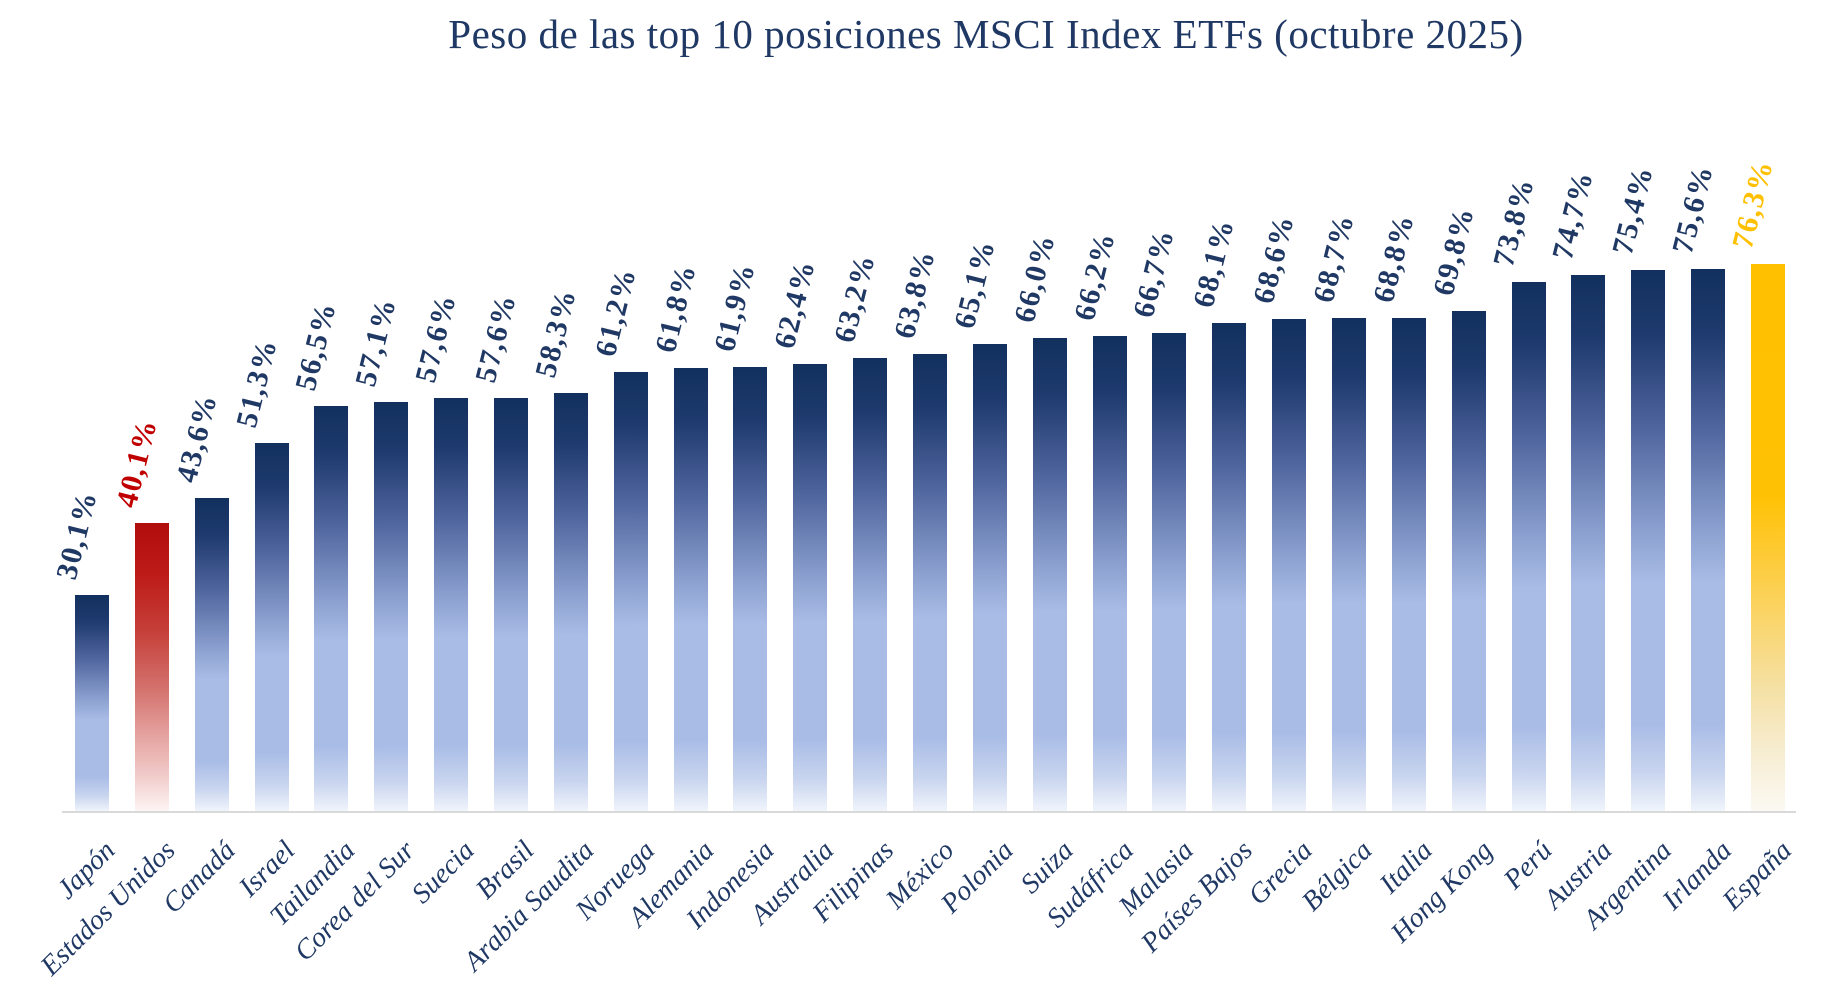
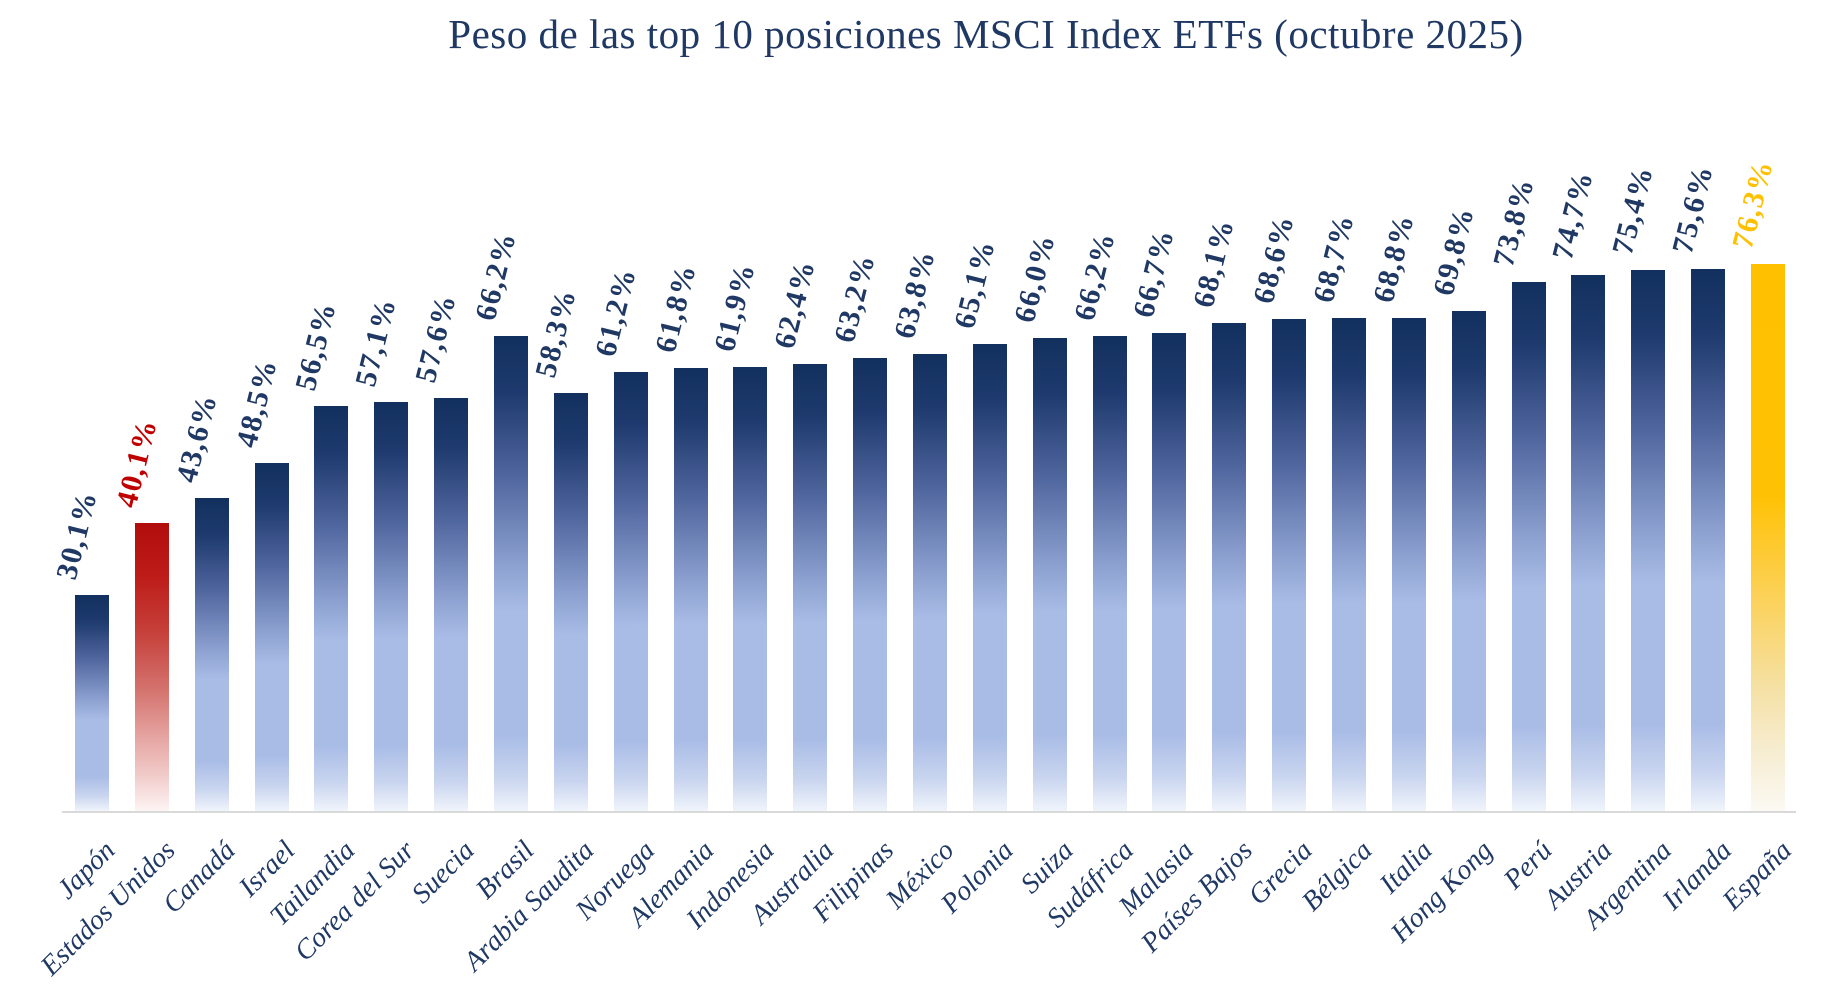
Israel: 51,3% -> 48,5%
Brasil: 57,6% -> 66,2%
